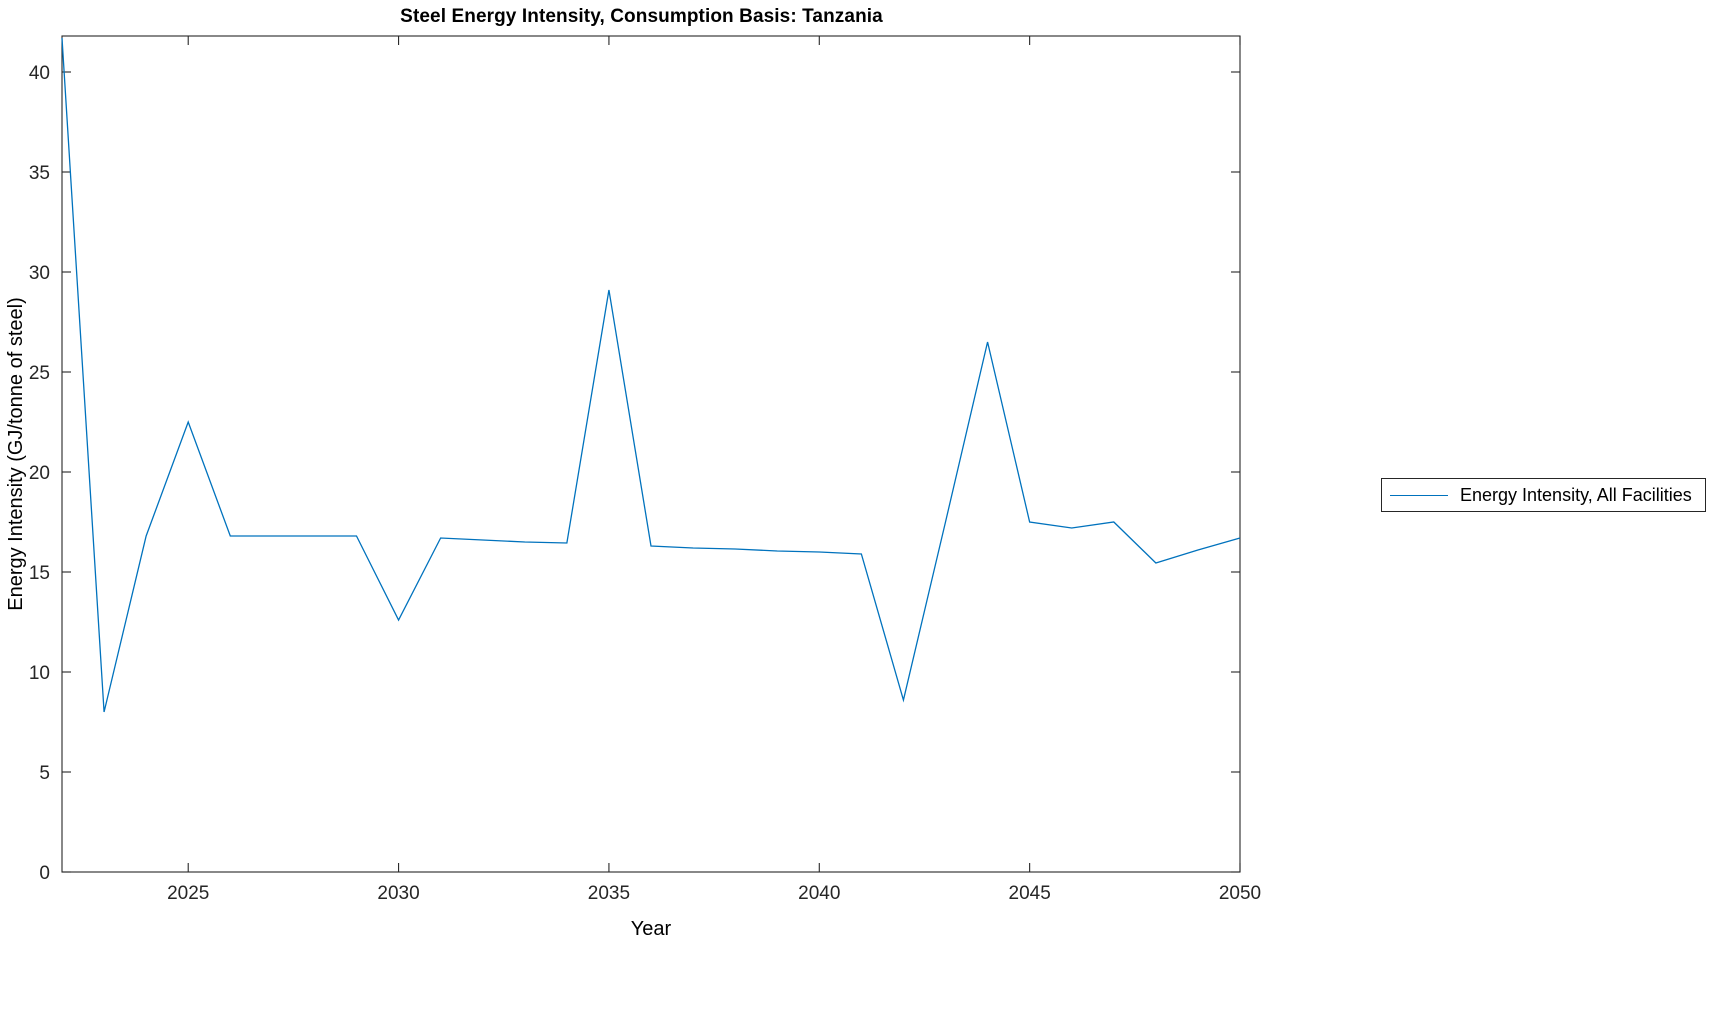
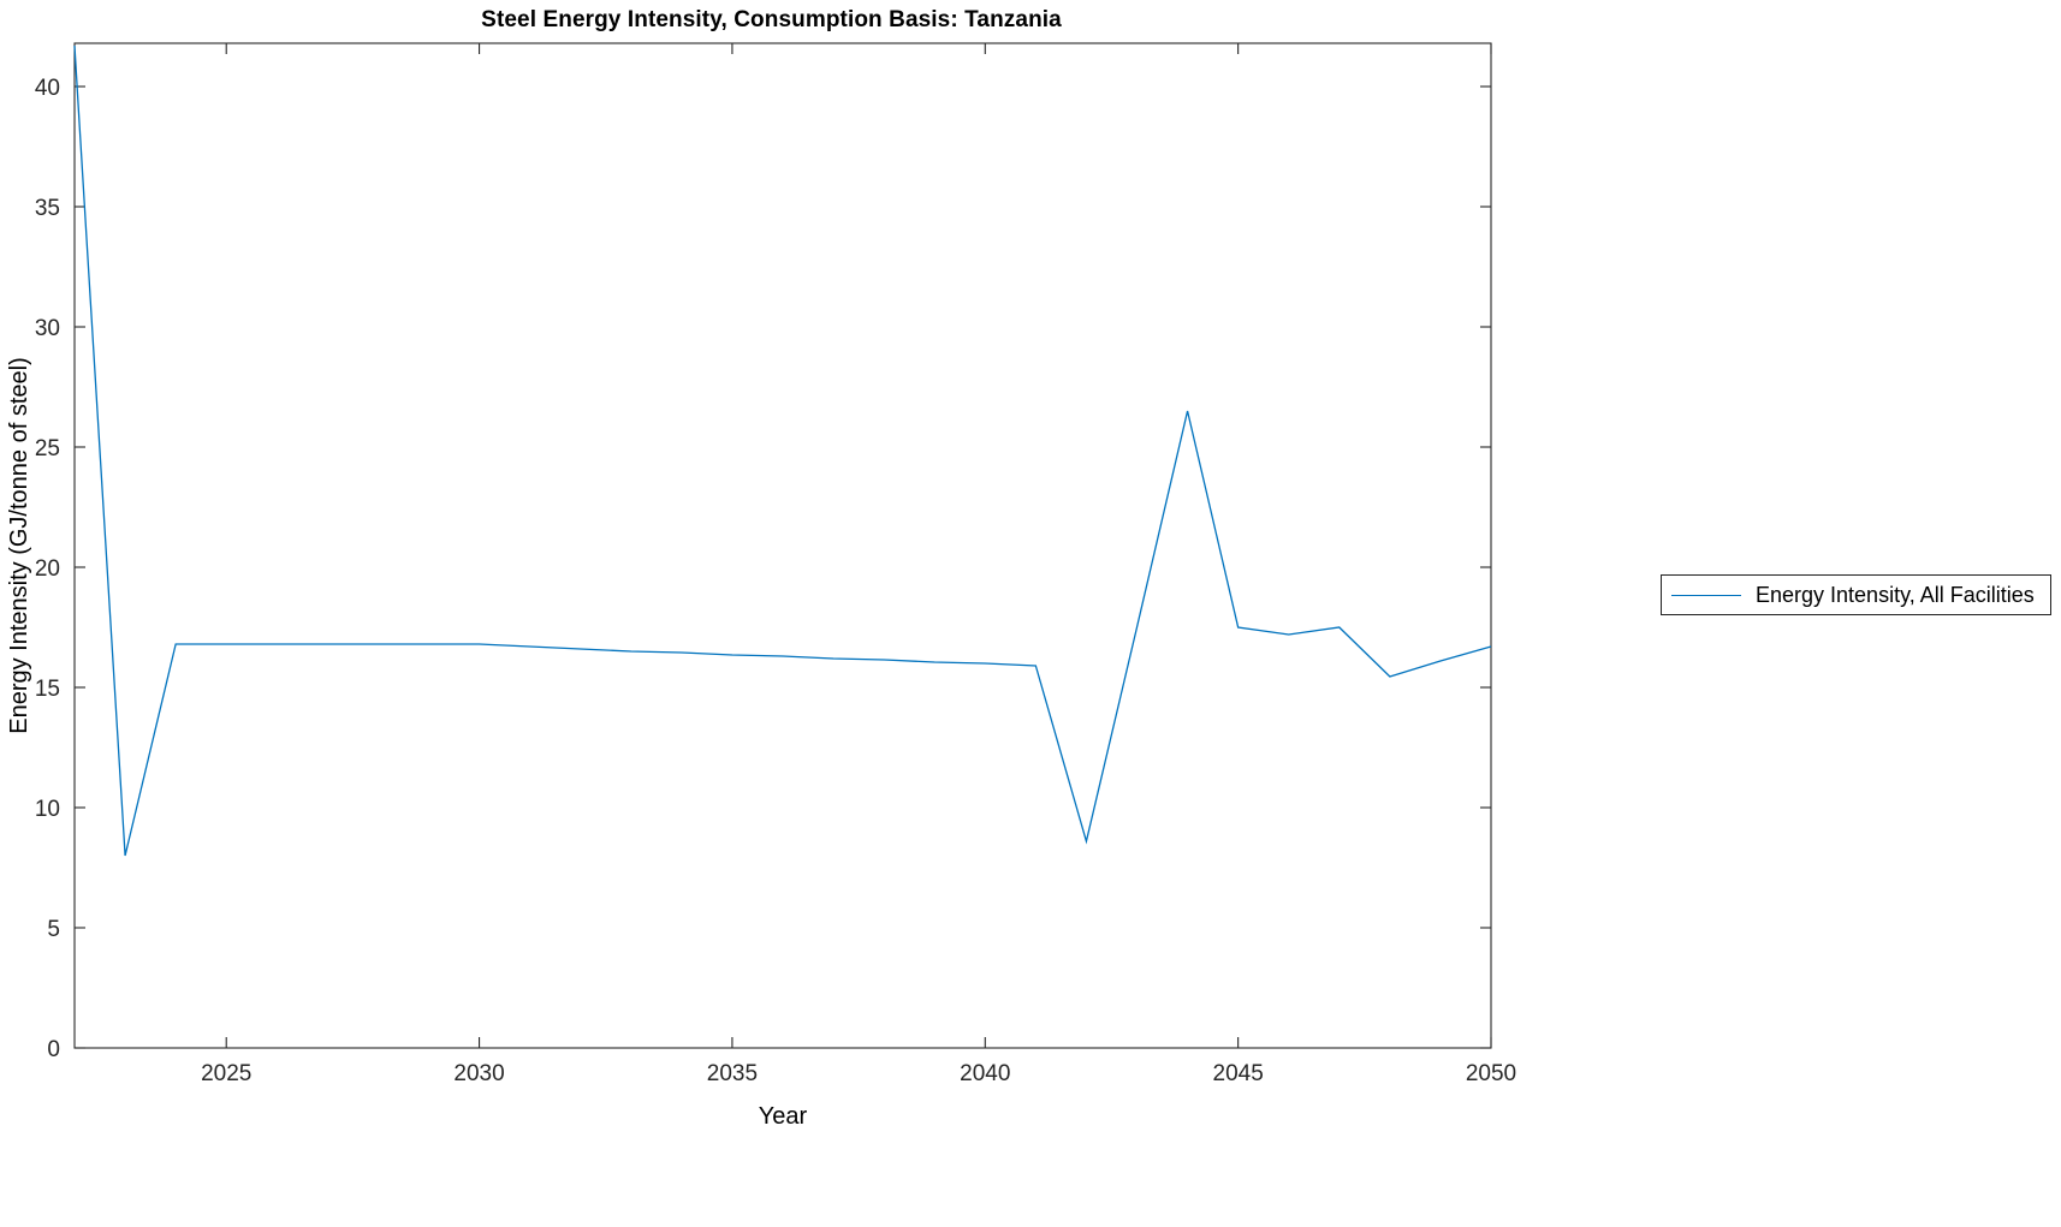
2025: 22.5 -> 16.8
2030: 12.6 -> 16.8
2035: 29.1 -> 16.4
